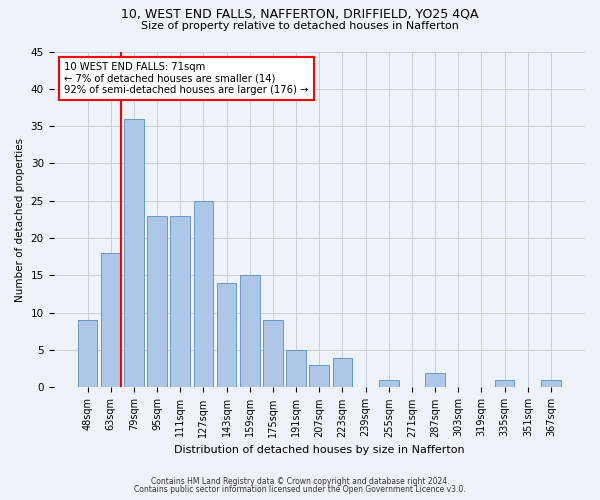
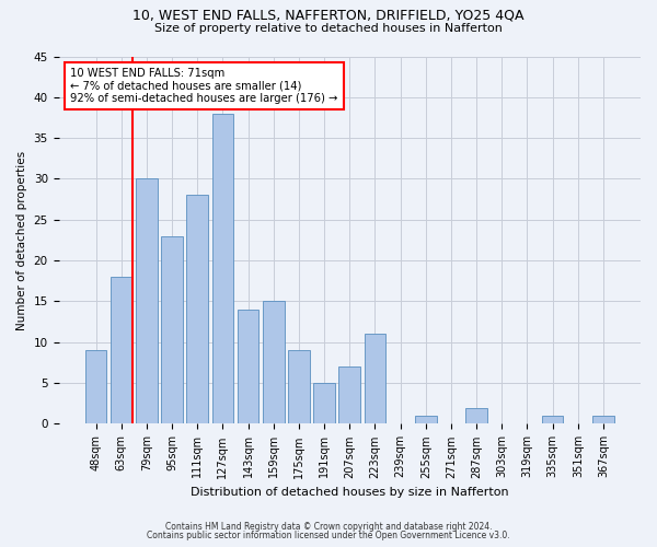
79sqm: 36 -> 30
111sqm: 23 -> 28
127sqm: 25 -> 38
207sqm: 3 -> 7
223sqm: 4 -> 11
